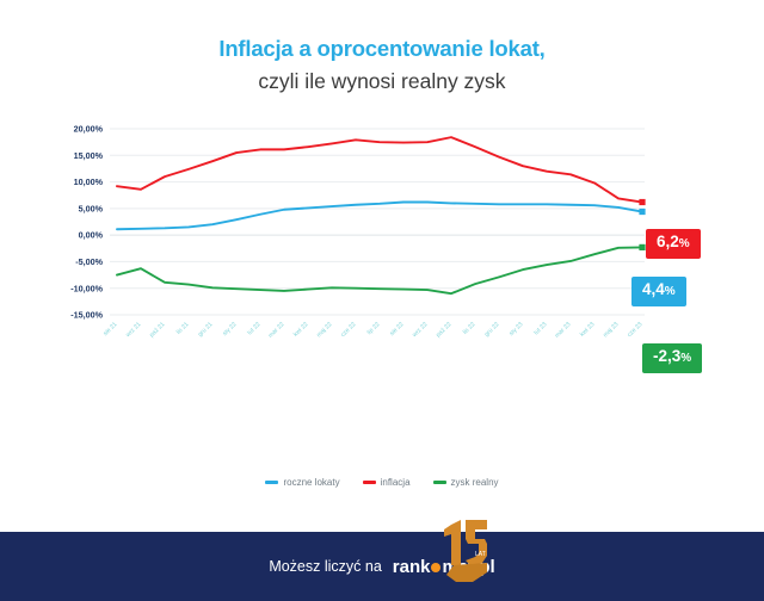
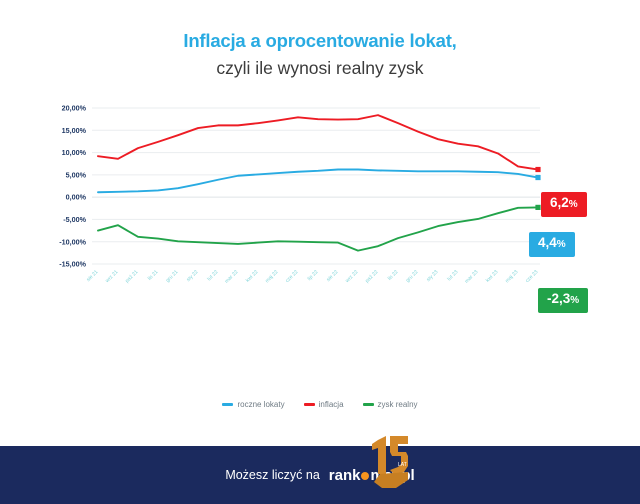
zysk realny/wrz 22: -10% -> -12%
